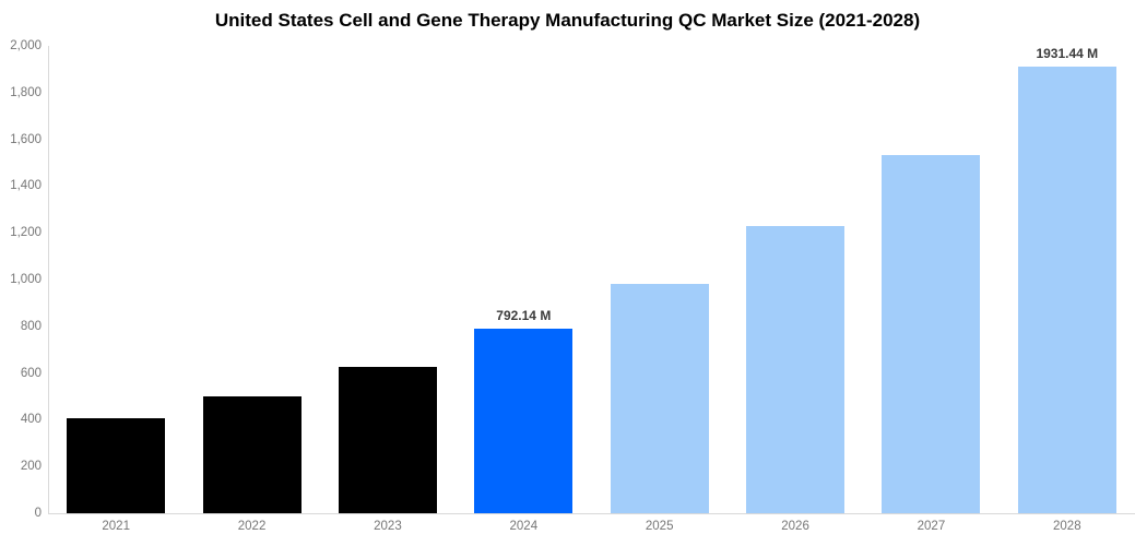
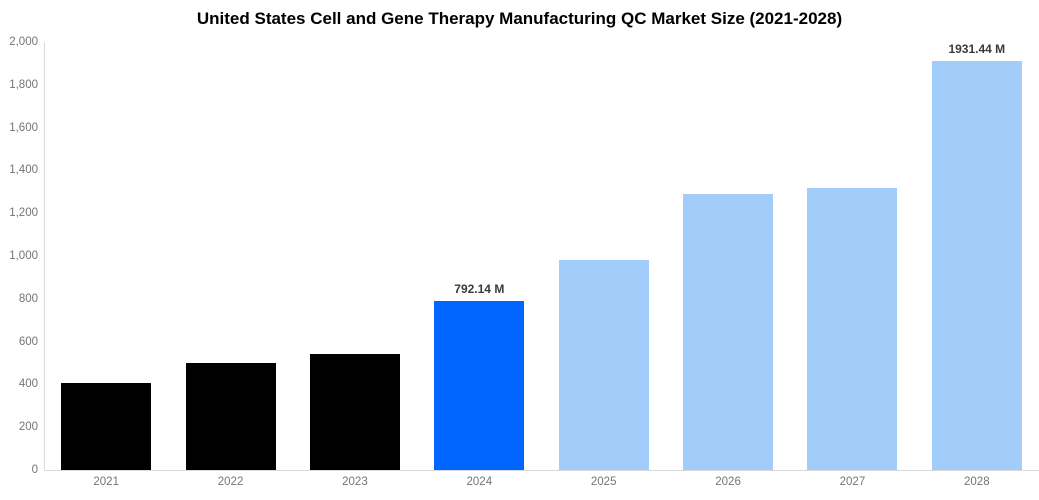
2023: 620 -> 540
2026: 1230 -> 1290
2027: 1540 -> 1320
